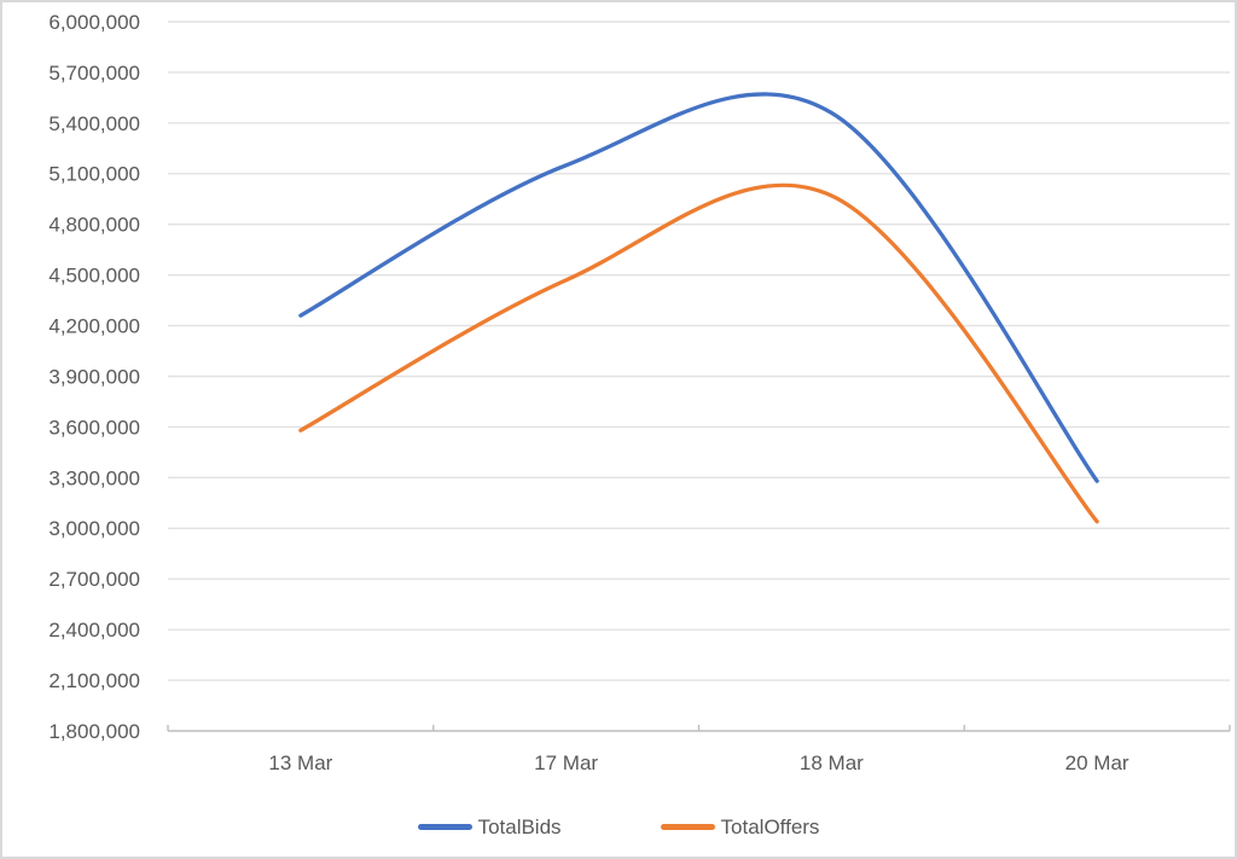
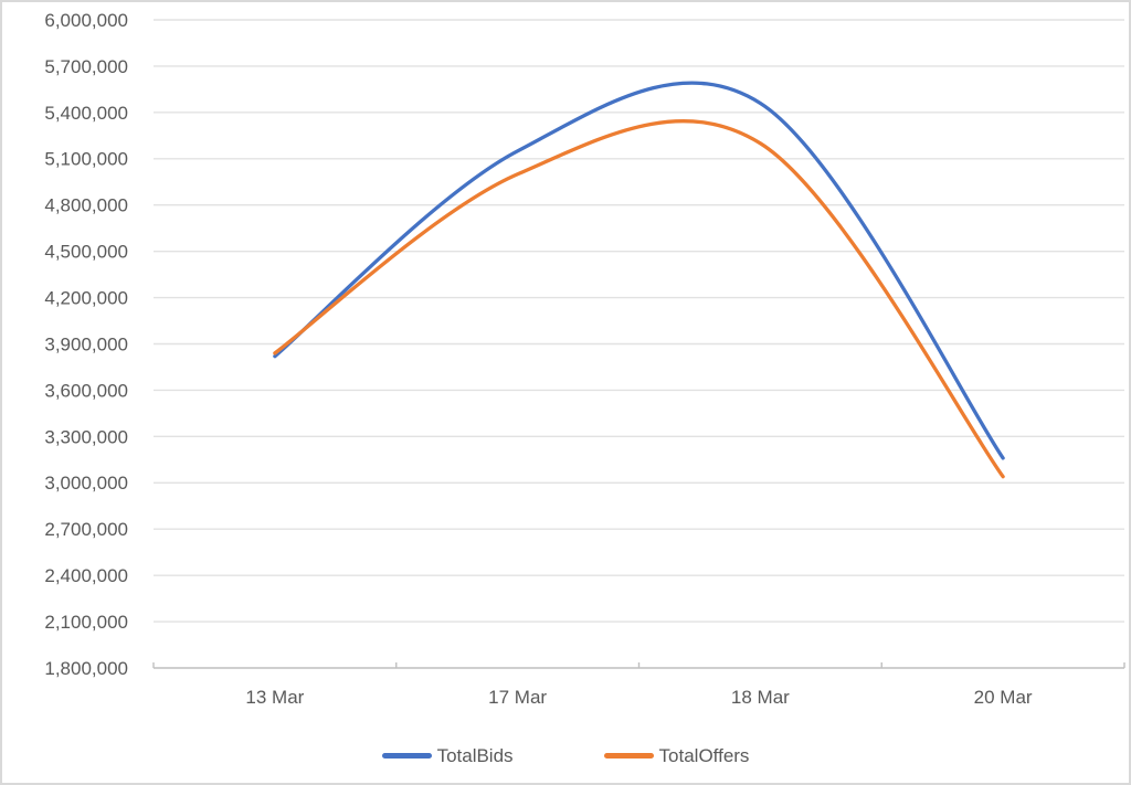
TotalBids/13 Mar: 4260000 -> 3820000
TotalOffers/13 Mar: 3580000 -> 3840000
TotalOffers/17 Mar: 4470000 -> 5000000
TotalOffers/18 Mar: 4970000 -> 5200000
TotalBids/20 Mar: 3280000 -> 3160000
